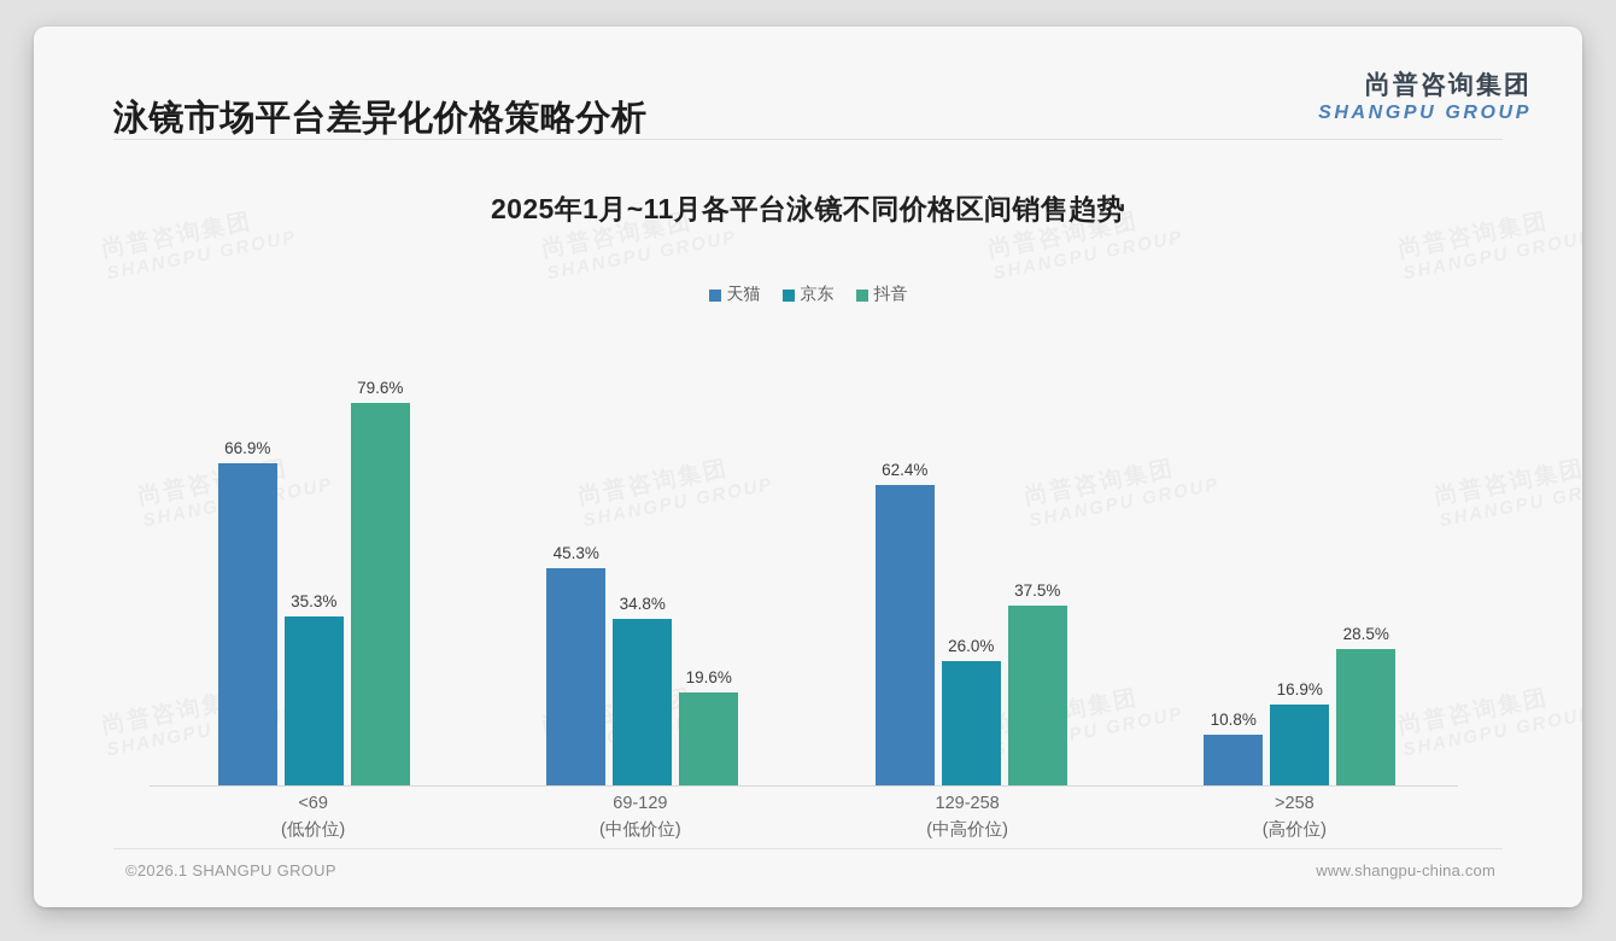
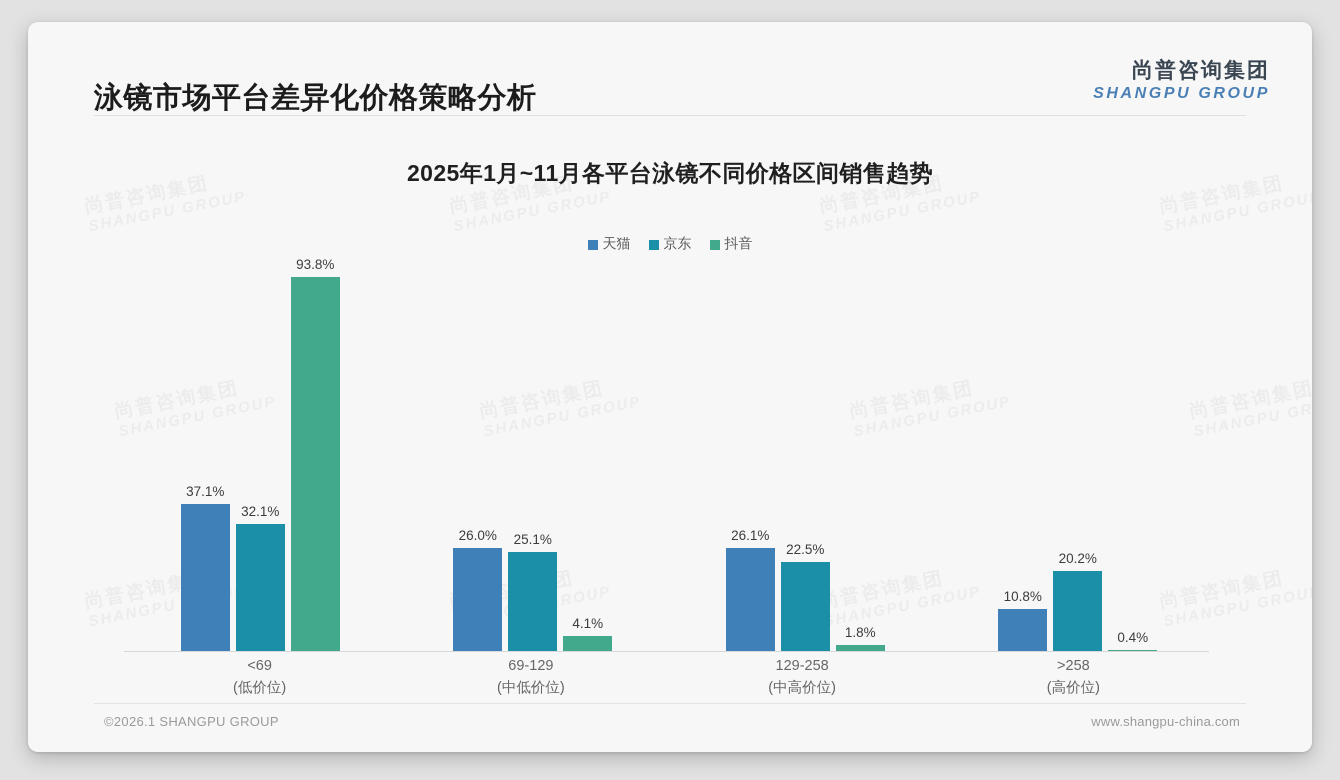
天猫/<69: 66.9% -> 37.1%
京东/<69: 35.3% -> 32.1%
抖音/<69: 79.6% -> 93.8%
天猫/69-129: 45.3% -> 26.0%
京东/69-129: 34.8% -> 25.1%
抖音/69-129: 19.6% -> 4.1%
天猫/129-258: 62.4% -> 26.1%
京东/129-258: 26.0% -> 22.5%
抖音/129-258: 37.5% -> 1.8%
京东/>258: 16.9% -> 20.2%
抖音/>258: 28.5% -> 0.4%
